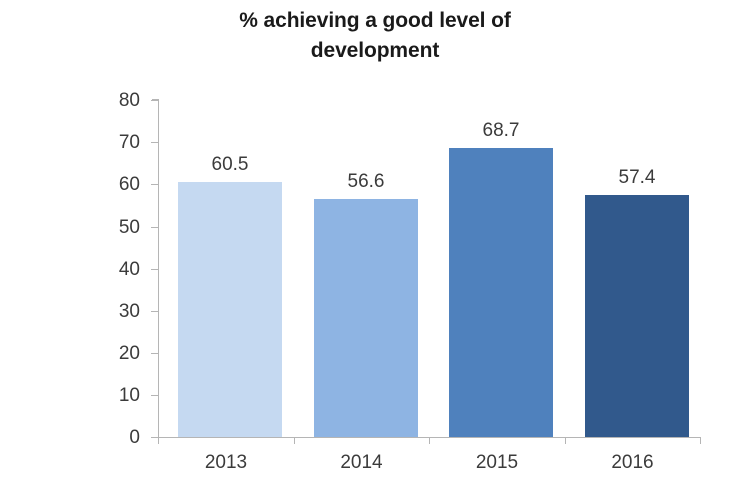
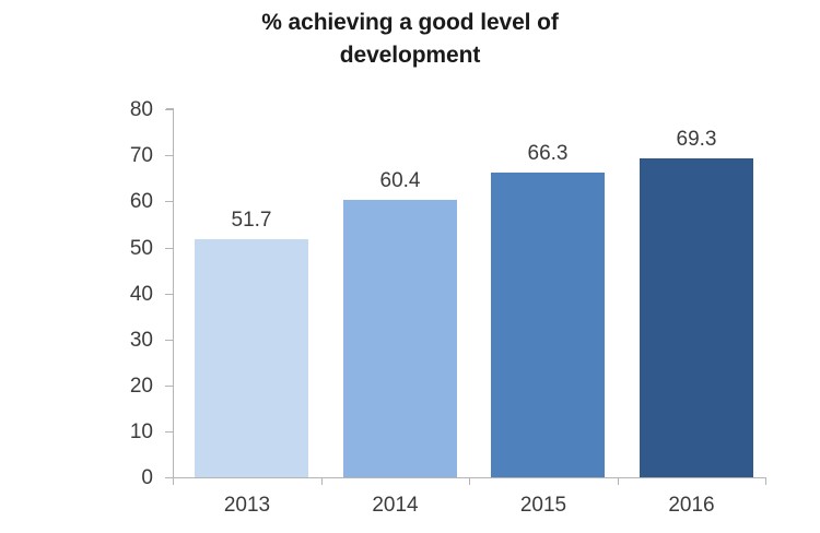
2013: 60.5 -> 51.7
2014: 56.6 -> 60.4
2015: 68.7 -> 66.3
2016: 57.4 -> 69.3
